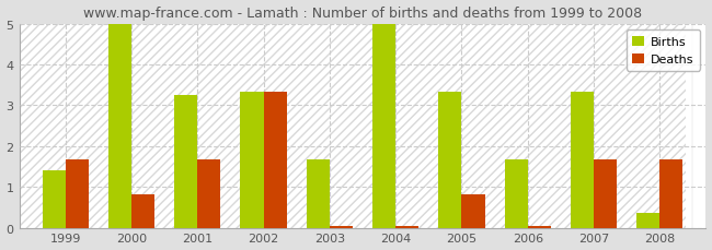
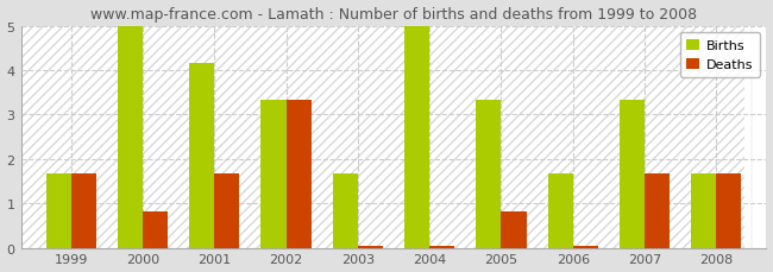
Births/1999: 1.40 -> 1.67
Births/2001: 3.25 -> 4.17
Births/2008: 0.35 -> 1.67
